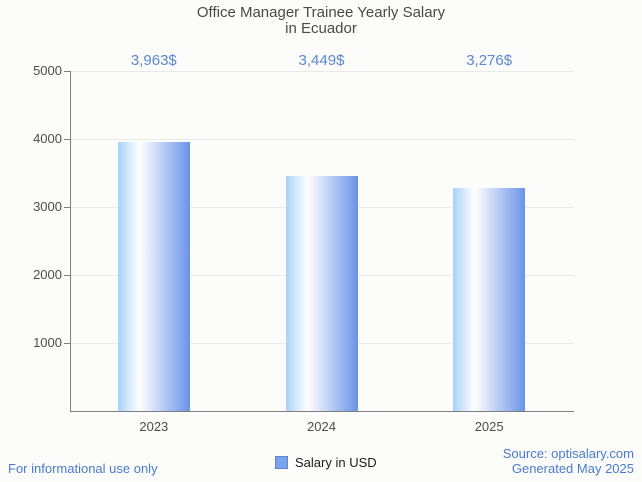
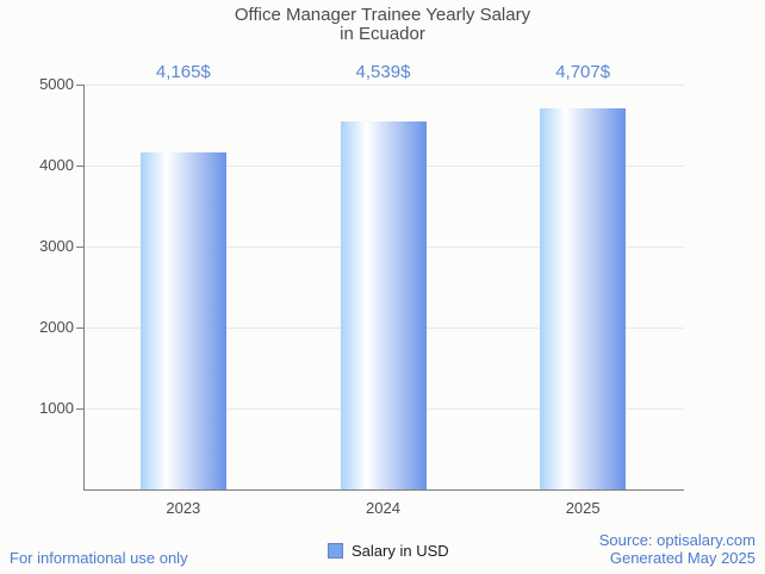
2023: 3,963 -> 4,165
2024: 3,449 -> 4,539
2025: 3,276 -> 4,707
